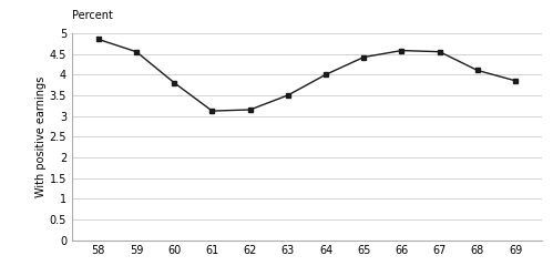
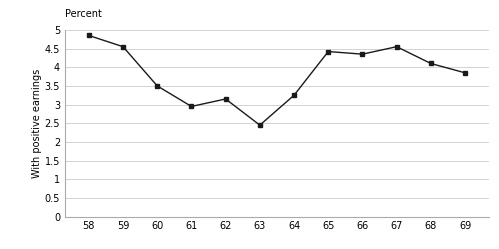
60: 3.80 -> 3.50
61: 3.12 -> 2.95
63: 3.50 -> 2.45
64: 4.00 -> 3.25
66: 4.58 -> 4.35
